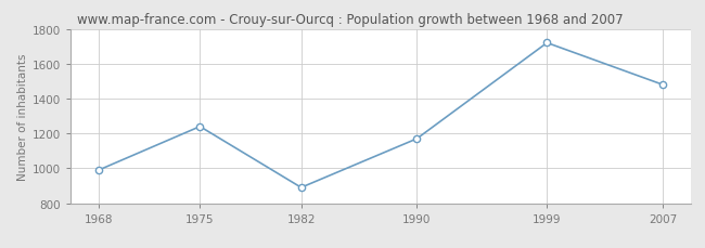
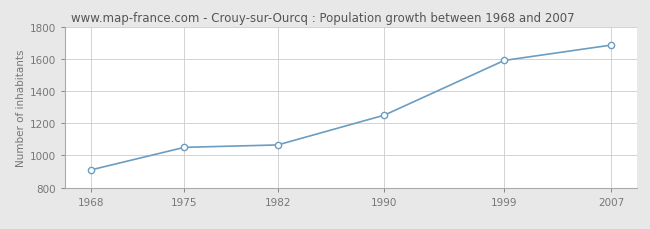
1968: 990 -> 910
1975: 1240 -> 1050
1982: 890 -> 1060
1990: 1170 -> 1250
1999: 1720 -> 1590
2007: 1480 -> 1680
